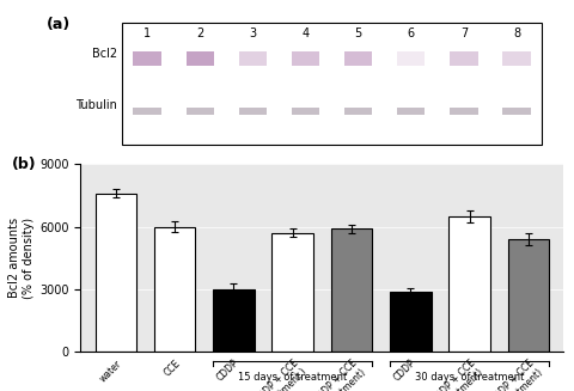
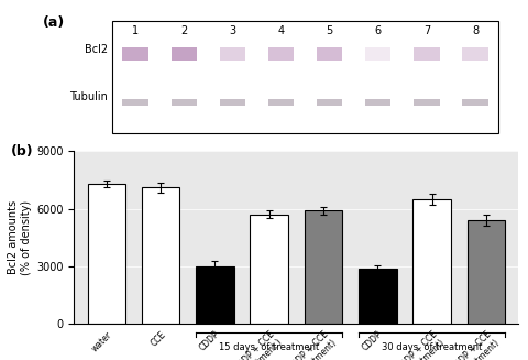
water: 7600 -> 7300
CCE: 6000 -> 7100
